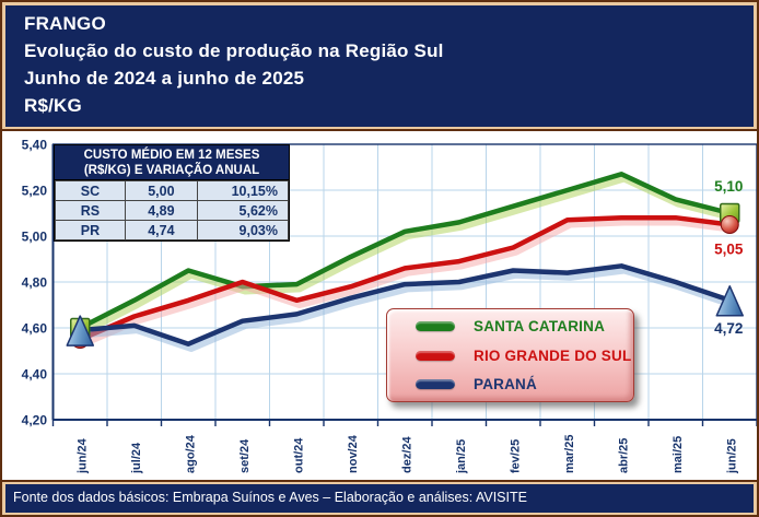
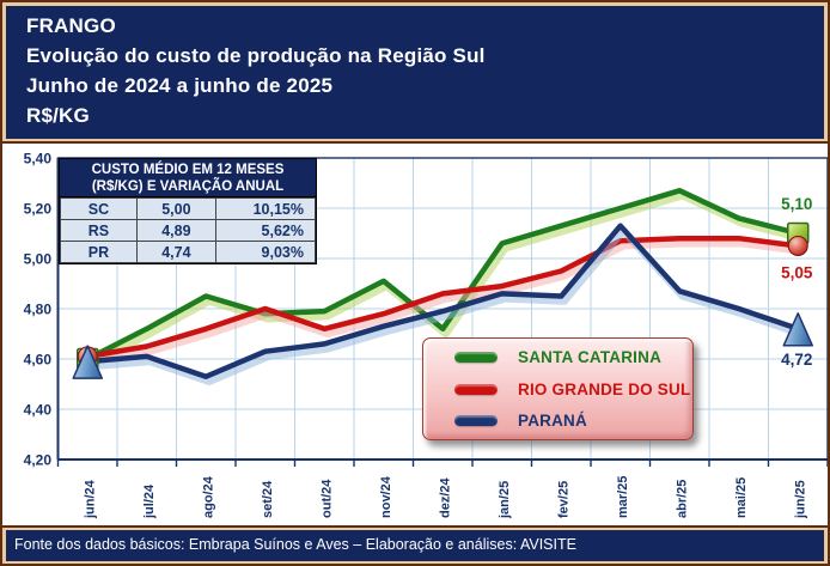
RIO GRANDE DO SUL/jun/24: 4,55 -> 4,61
SANTA CATARINA/dez/24: 5,02 -> 4,72
PARANÁ/jan/25: 4,80 -> 4,86
PARANÁ/mar/25: 4,84 -> 5,13
